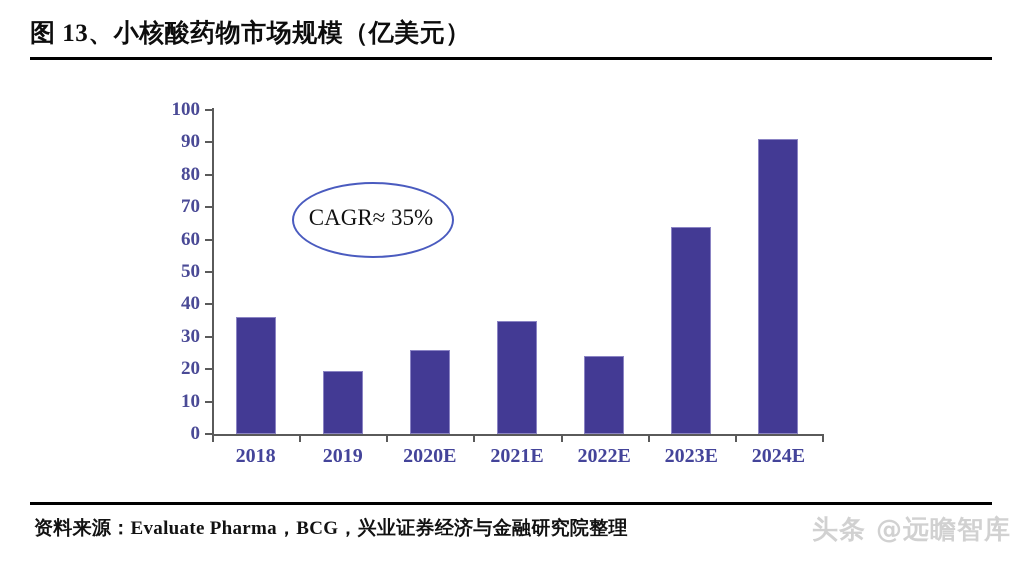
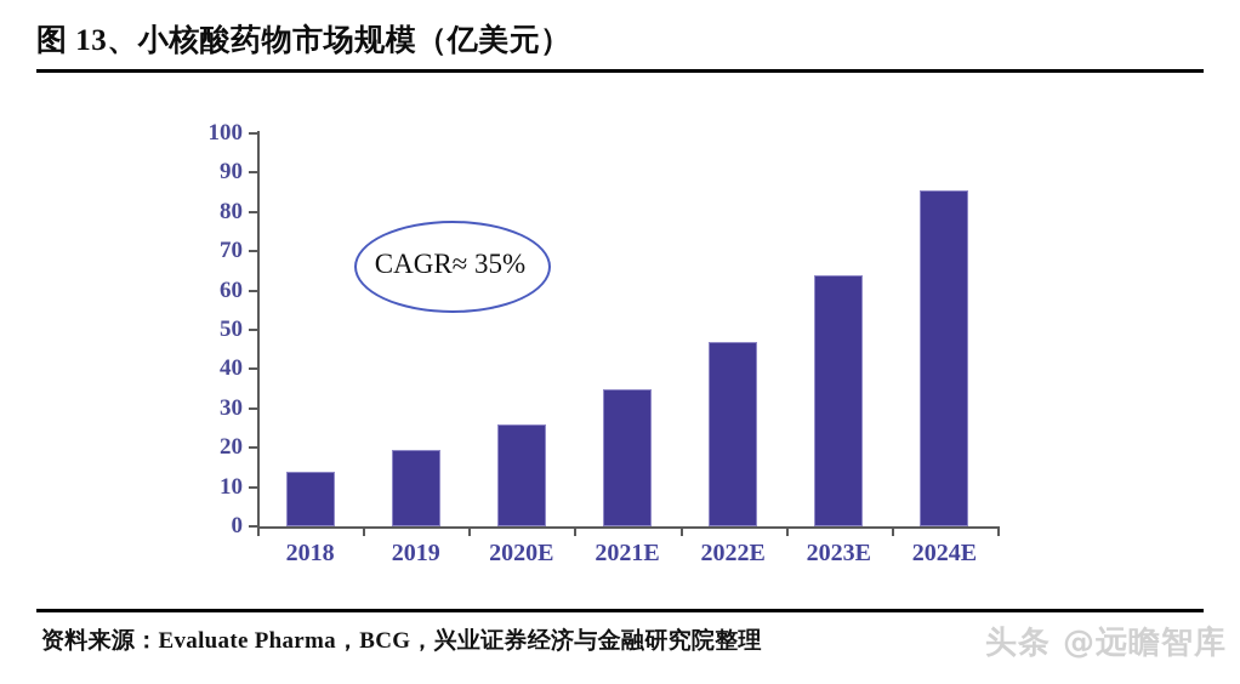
2018: 36 -> 14
2022E: 24 -> 47
2024E: 91 -> 86
